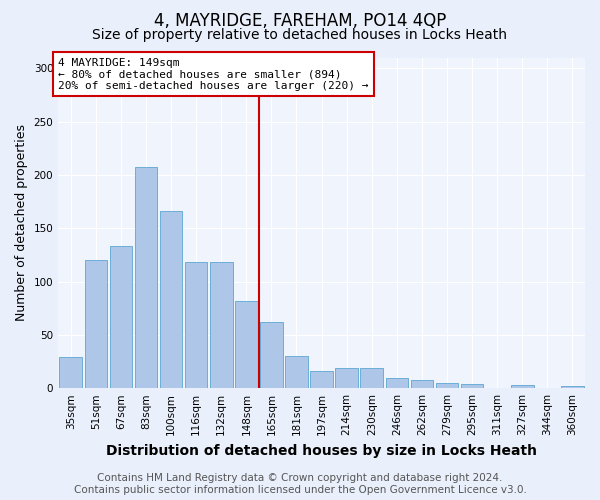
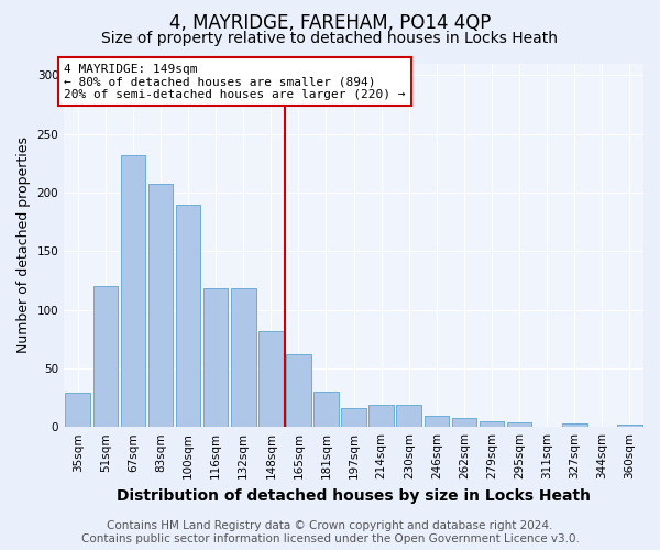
67sqm: 133 -> 232
100sqm: 166 -> 190
